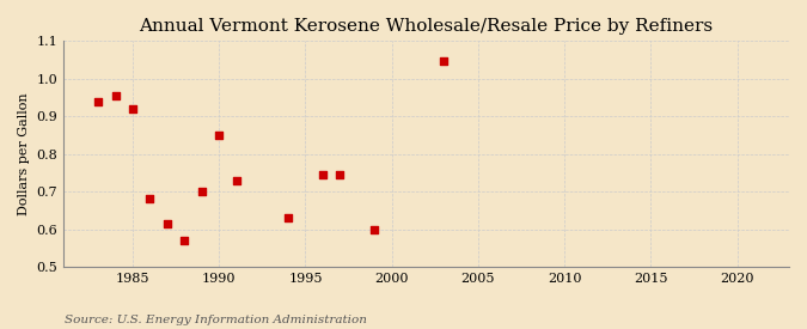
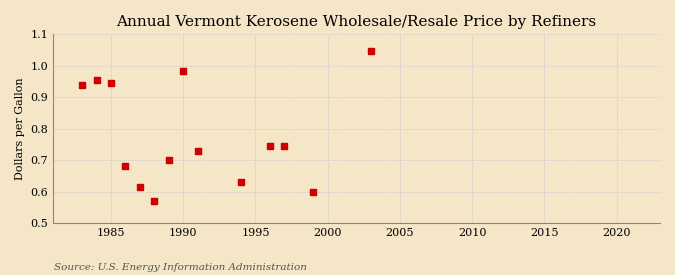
1985: 0.920 -> 0.945
1990: 0.850 -> 0.985
